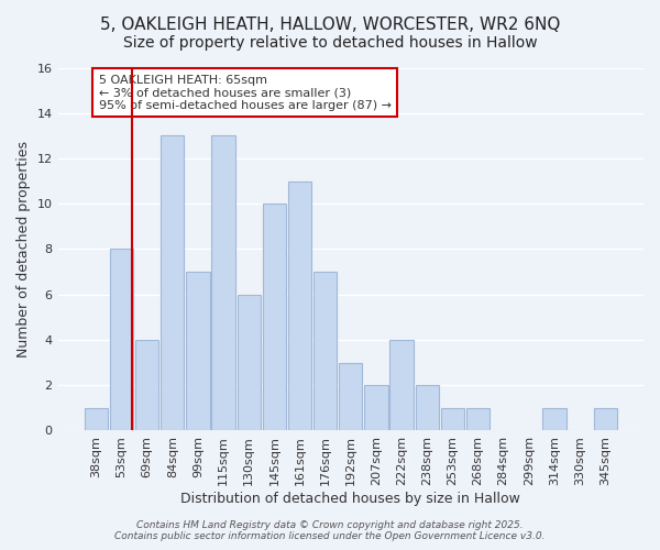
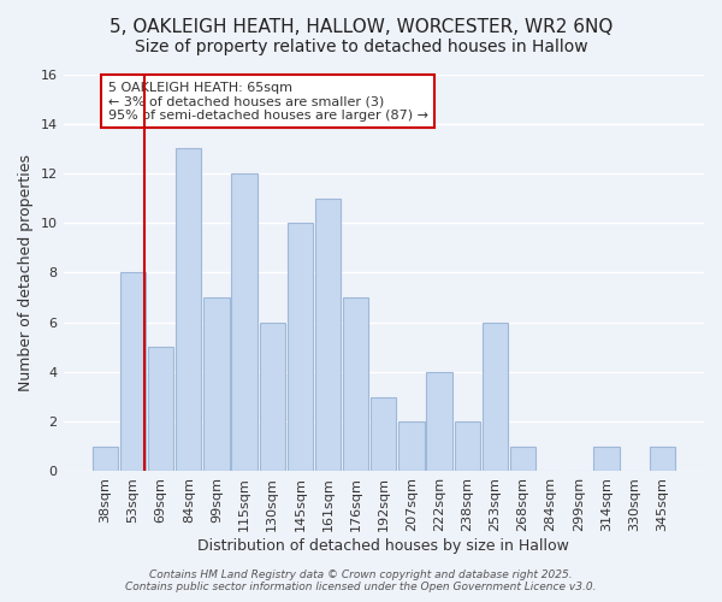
69sqm: 4 -> 5
115sqm: 13 -> 12
253sqm: 1 -> 6
